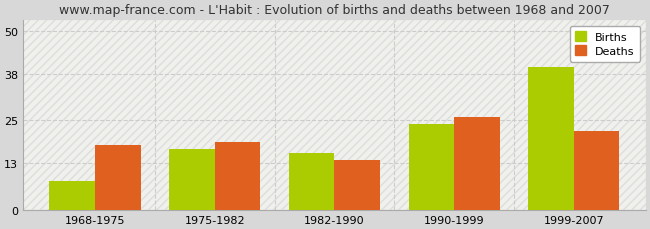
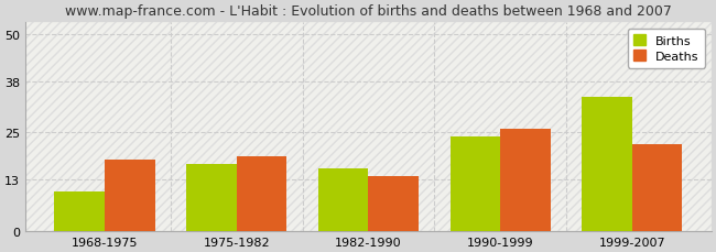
Births/1968-1975: 8 -> 10
Births/1999-2007: 40 -> 34
